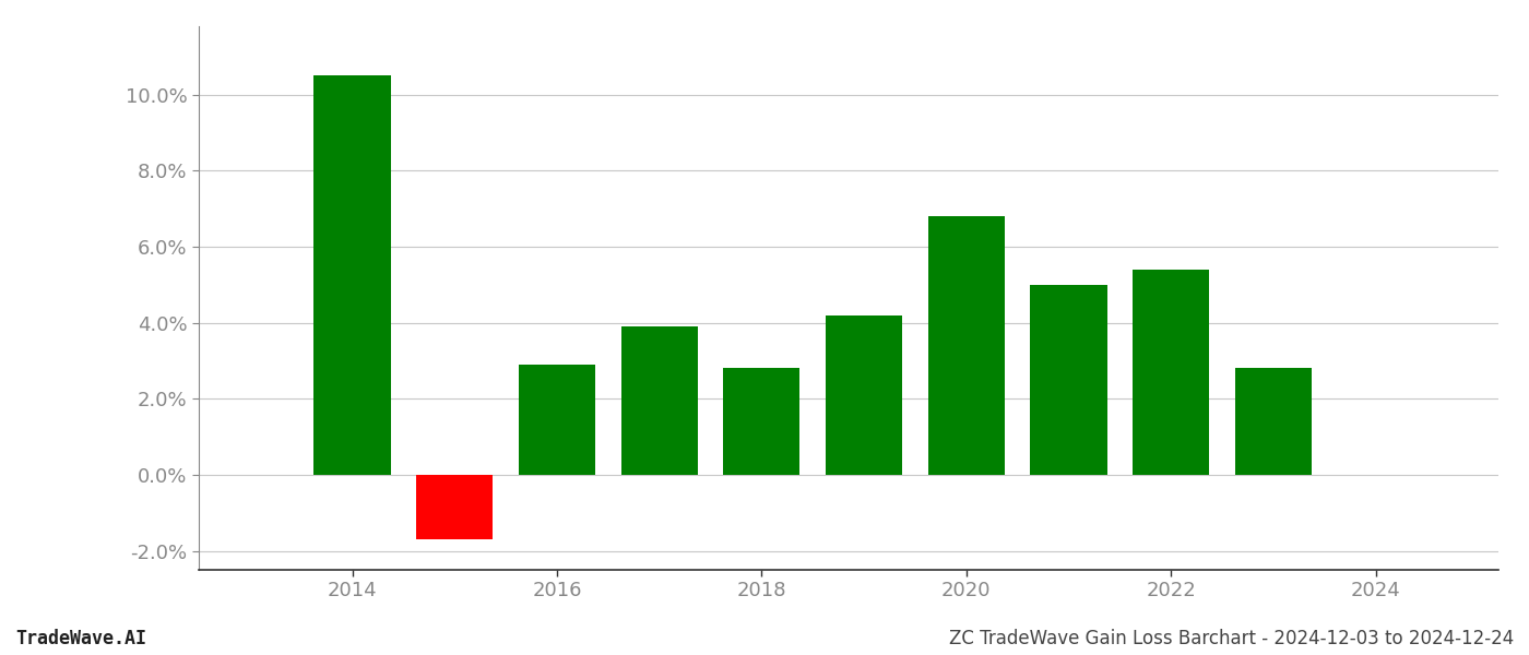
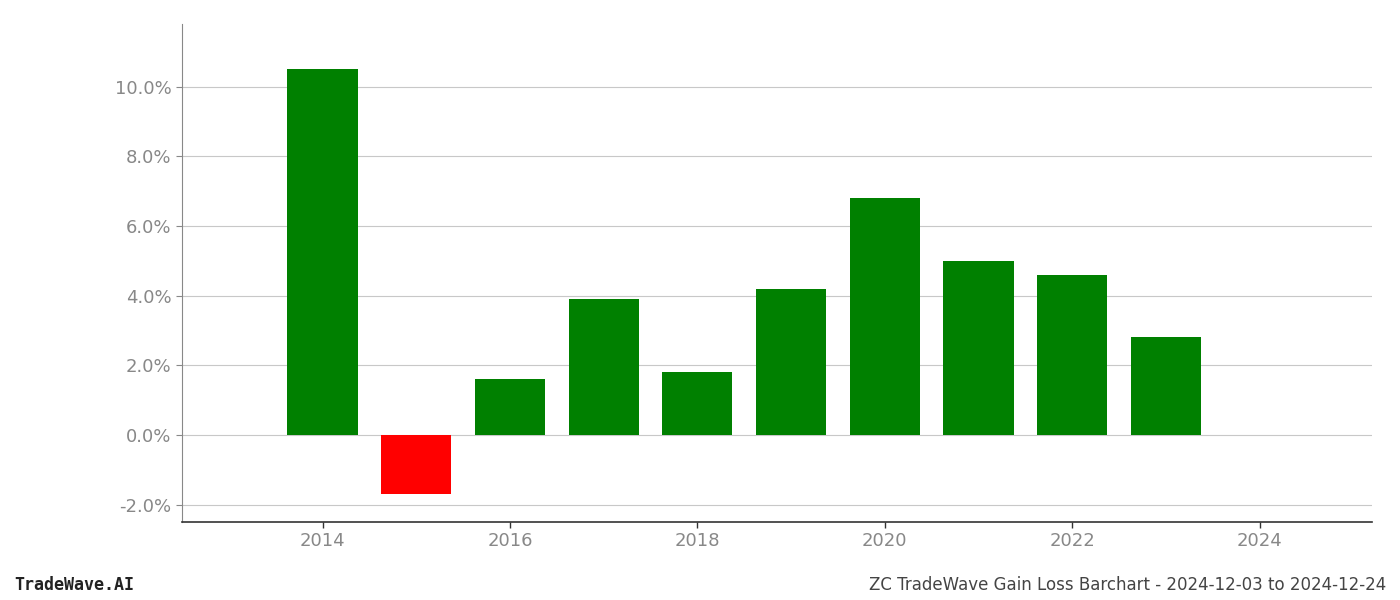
2016: 2.9% -> 1.6%
2018: 2.8% -> 1.8%
2022: 5.4% -> 4.6%
